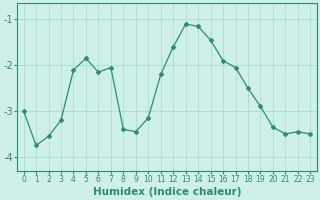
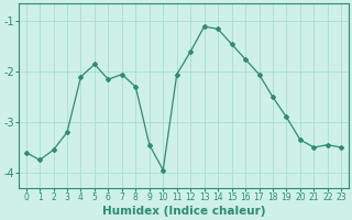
0: -3.00 -> -3.60
8: -3.40 -> -2.30
10: -3.15 -> -3.95
11: -2.20 -> -2.05
16: -1.90 -> -1.75
